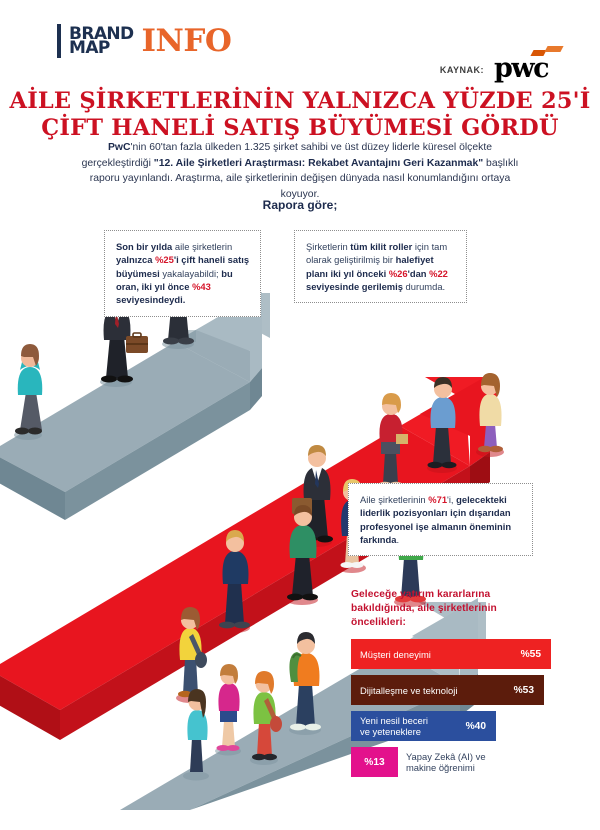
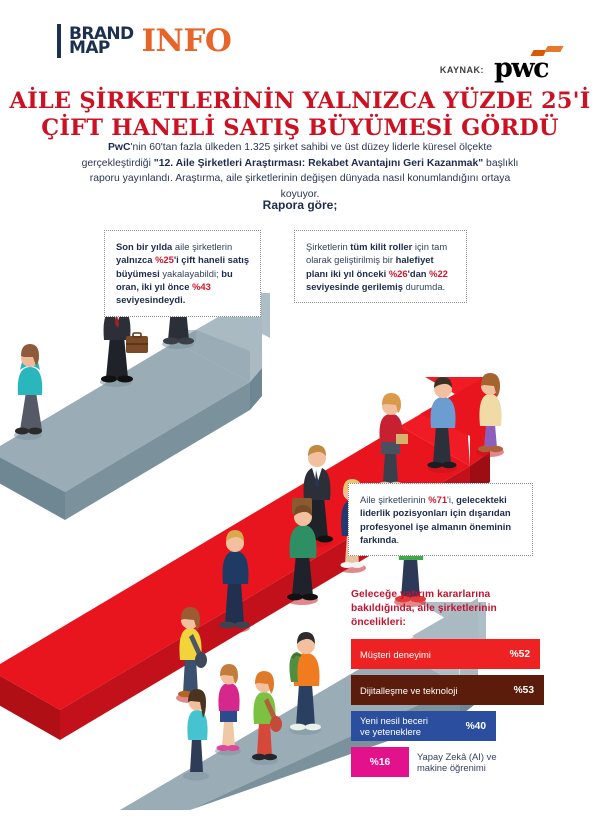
Müşteri deneyimi: 55 -> 52
Yapay Zekâ (AI) ve makine öğrenimi: 13 -> 16
